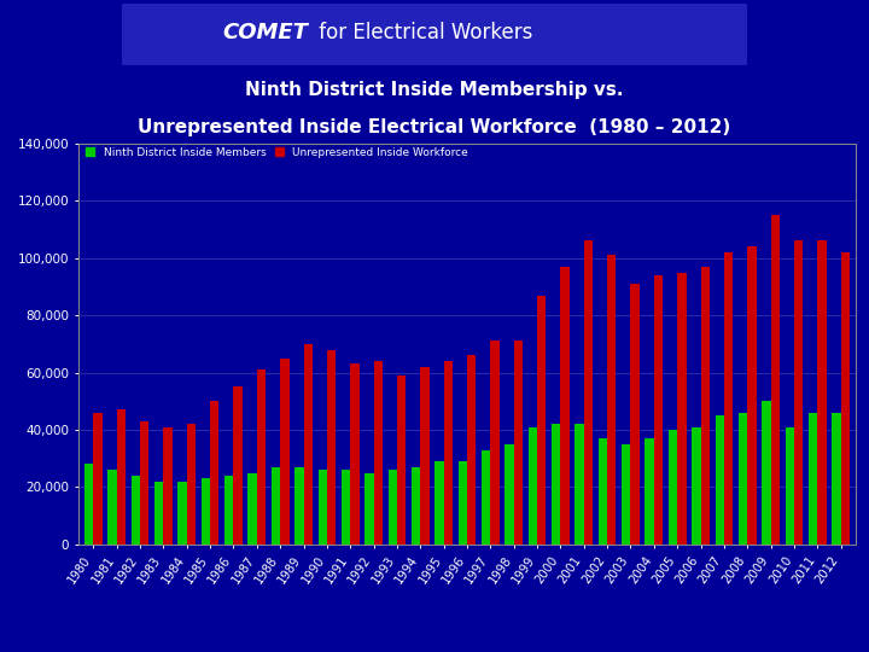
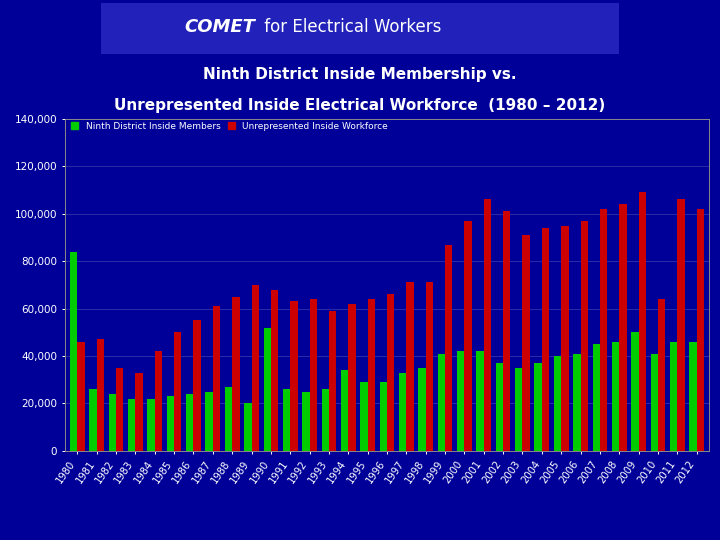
Ninth District Inside Members/1980: 28,000 -> 84,000
Unrepresented Inside Workforce/1982: 43,000 -> 35,000
Unrepresented Inside Workforce/1983: 41,000 -> 33,000
Ninth District Inside Members/1989: 27,000 -> 20,000
Ninth District Inside Members/1990: 26,000 -> 52,000
Ninth District Inside Members/1994: 27,000 -> 34,000
Unrepresented Inside Workforce/2009: 115,000 -> 109,000
Unrepresented Inside Workforce/2010: 106,000 -> 64,000
